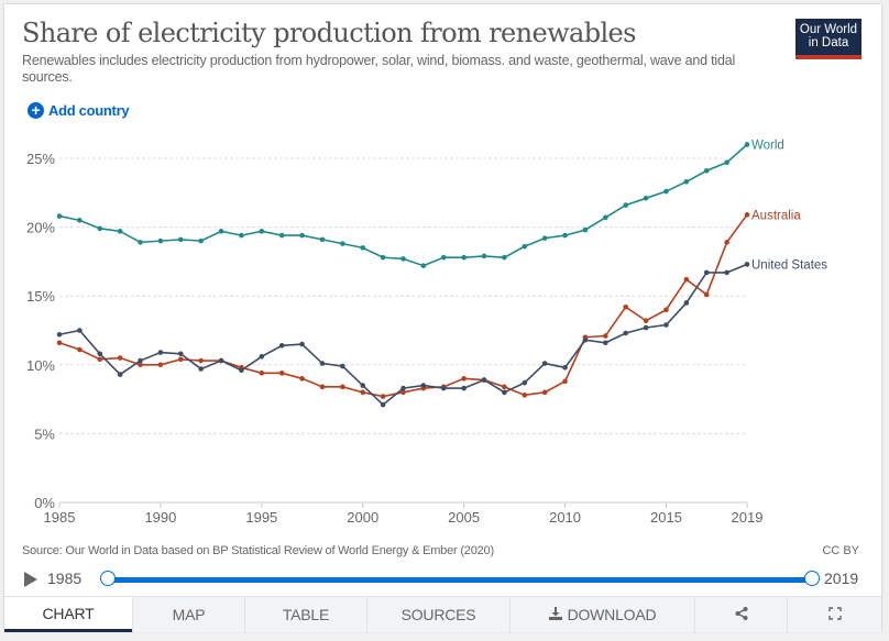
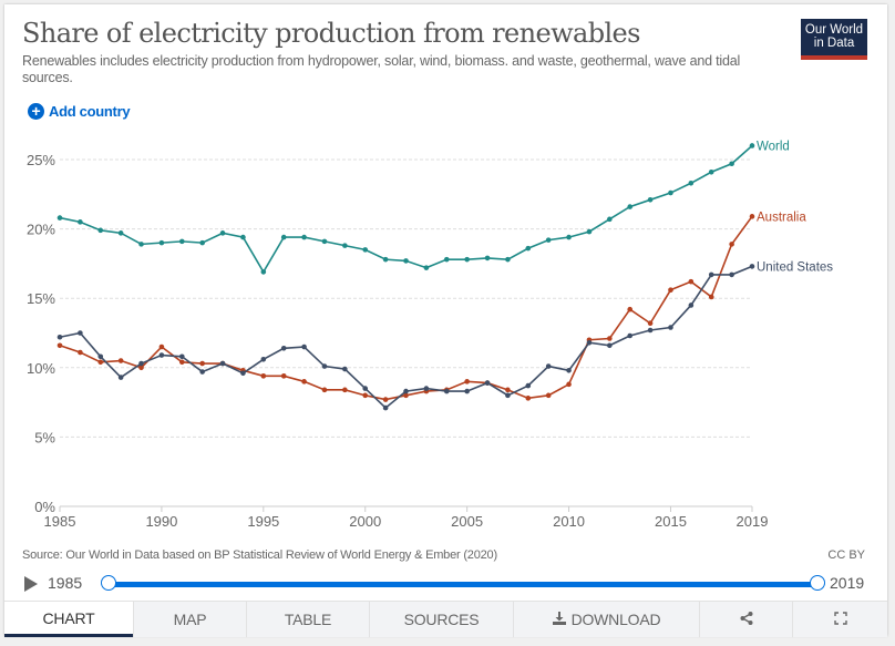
Australia/1990: 10.0% -> 11.5%
World/1995: 19.7% -> 16.9%
Australia/2015: 14.0% -> 15.6%
